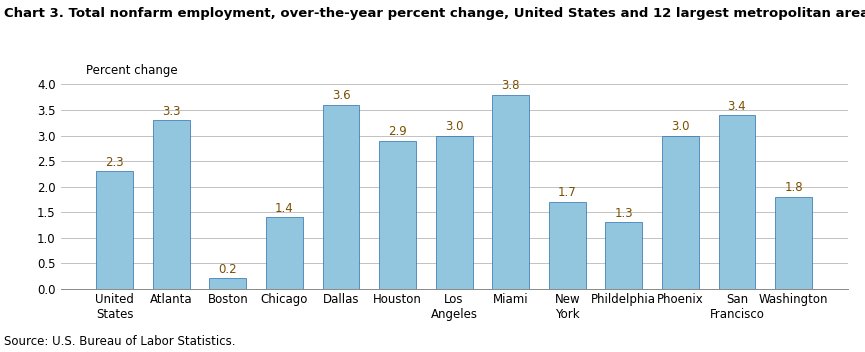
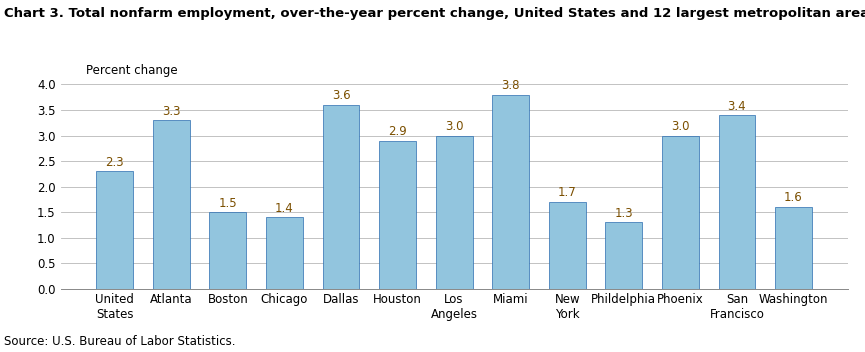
Boston: 0.2 -> 1.5
Washington: 1.8 -> 1.6
